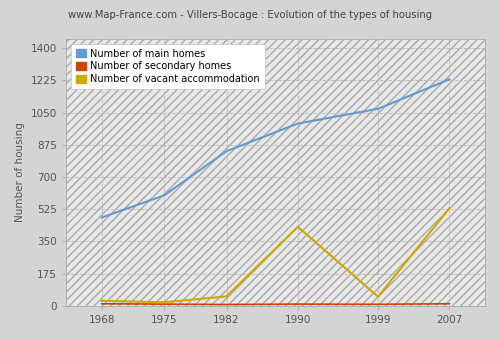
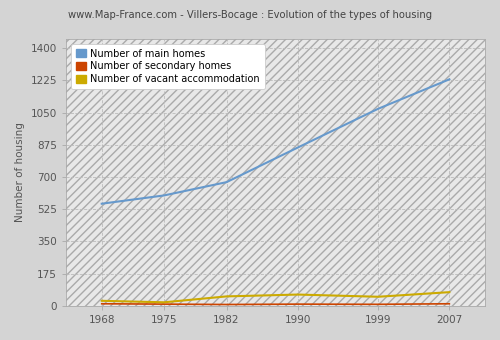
Number of main homes/1968: 480 -> 560
Number of main homes/1982: 840 -> 670
Number of main homes/1990: 990 -> 860
Number of vacant accommodation/1990: 430 -> 60
Number of vacant accommodation/2007: 530 -> 80
